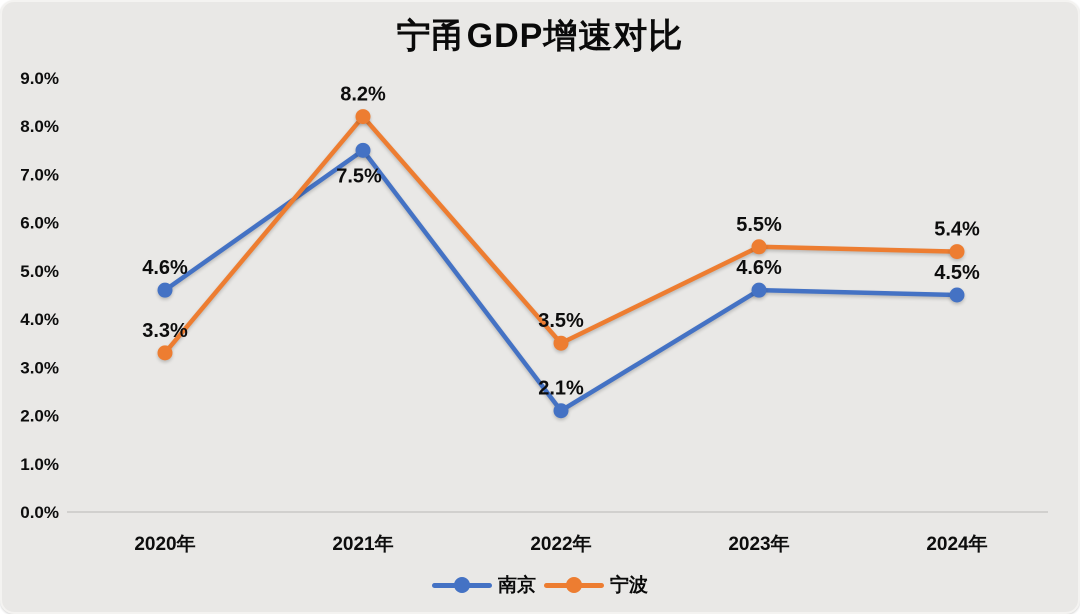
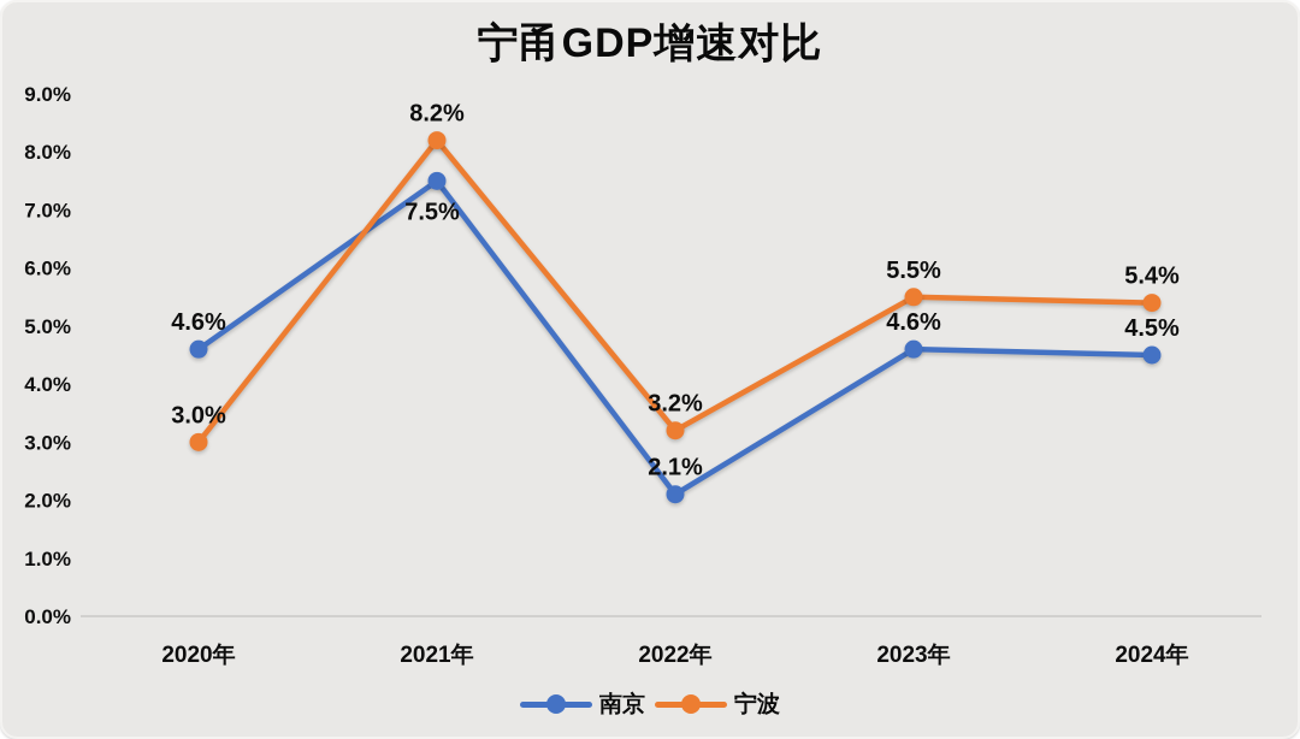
宁波/2020年: 3.3% -> 3.0%
宁波/2022年: 3.5% -> 3.2%
